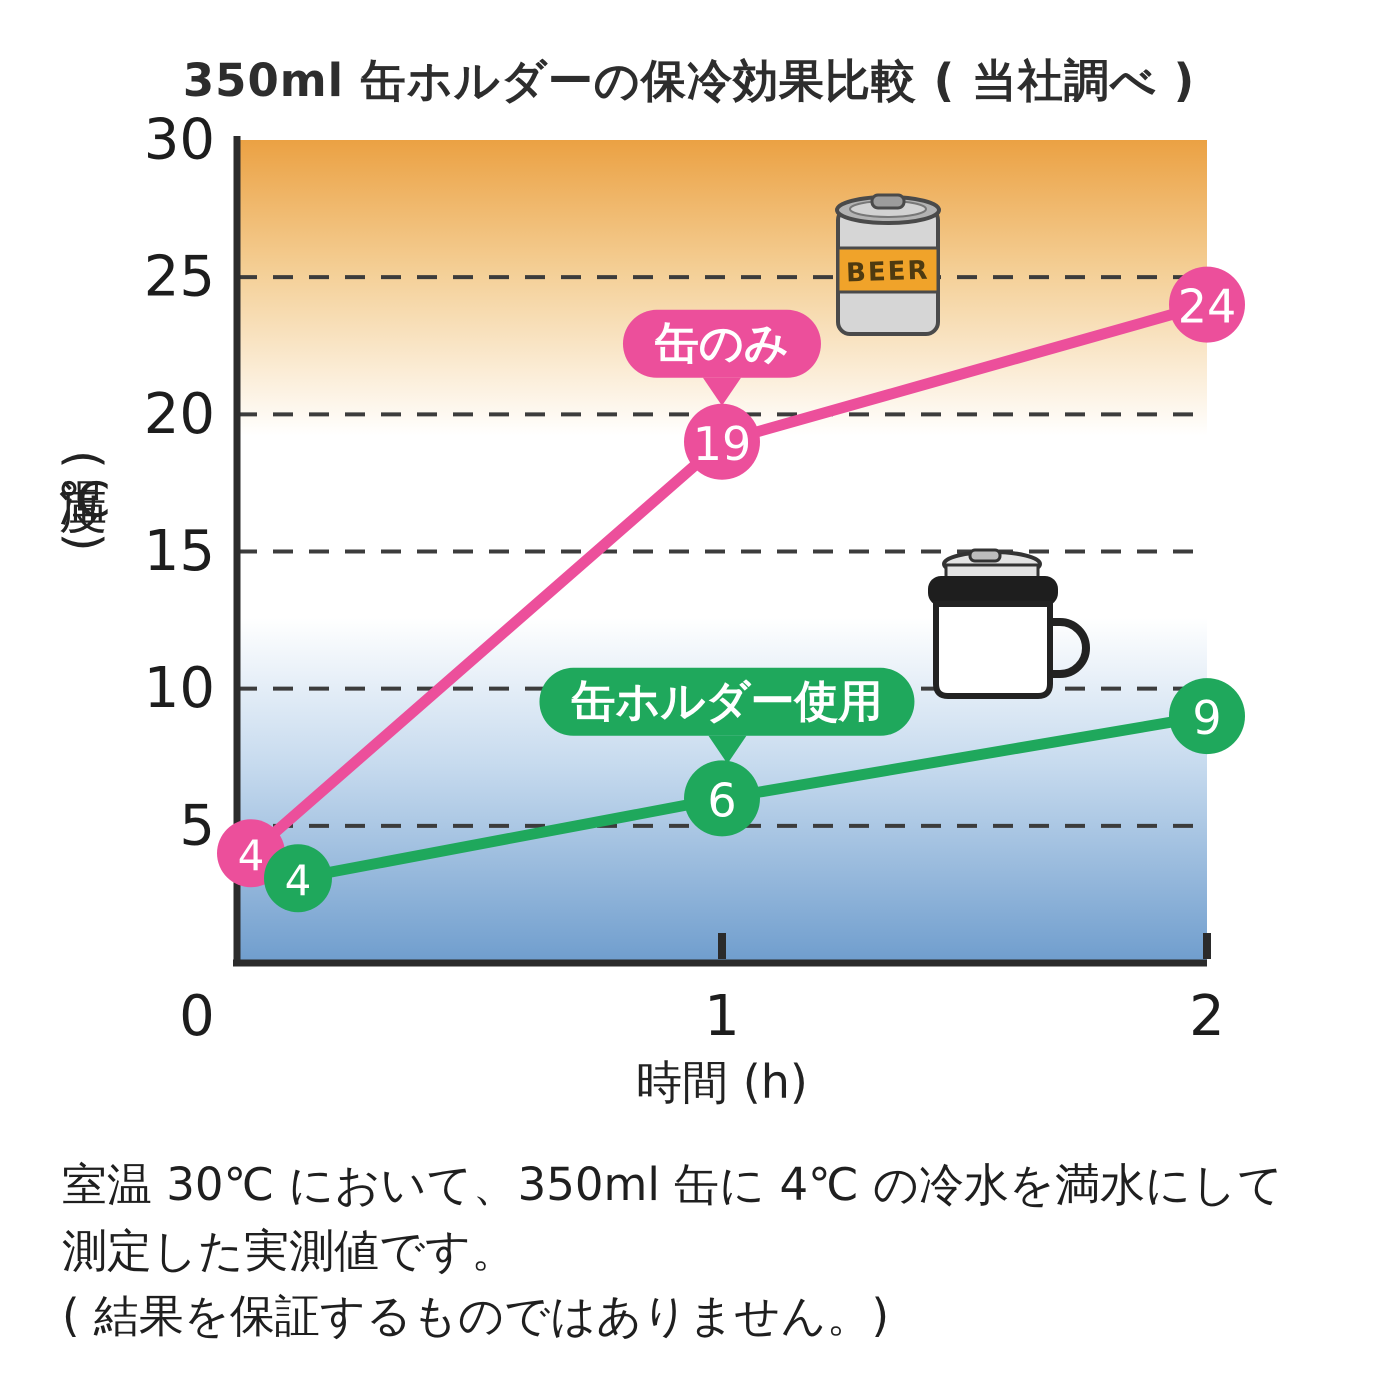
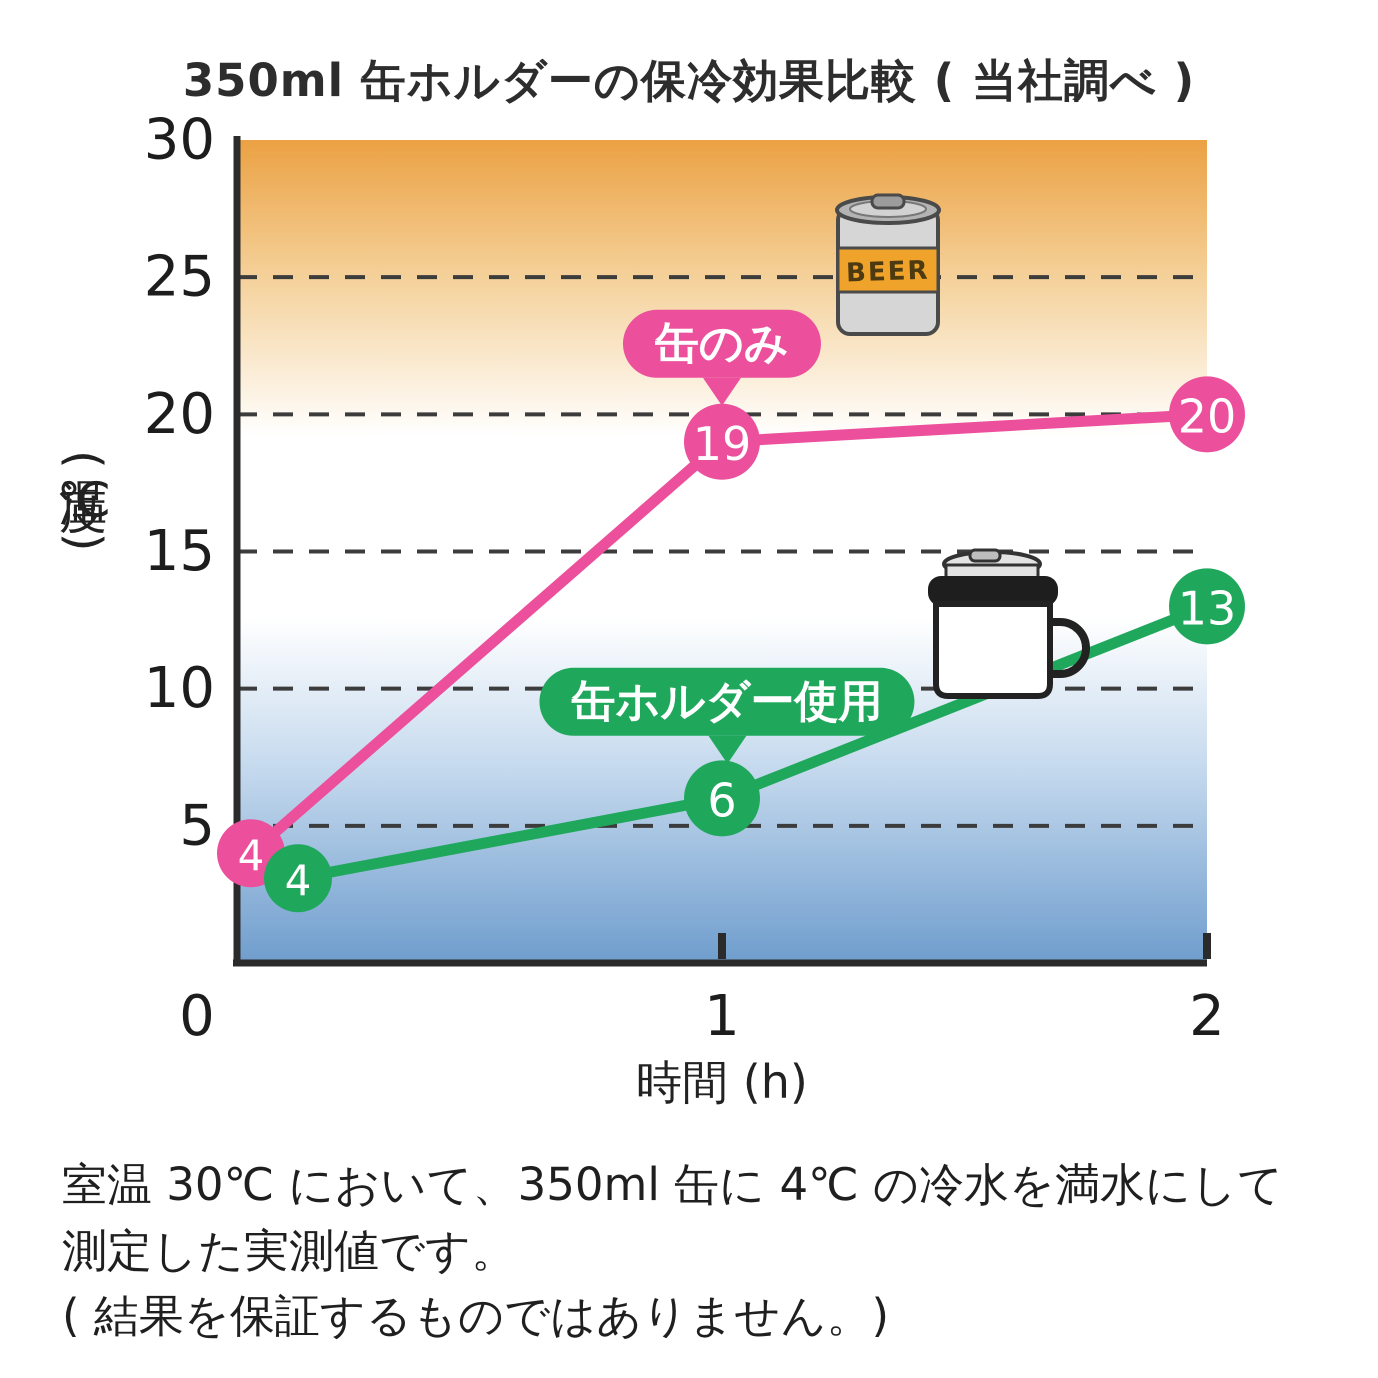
缶のみ/2: 24 -> 20
缶ホルダー使用/2: 9 -> 13
